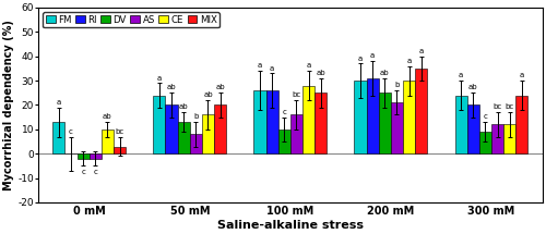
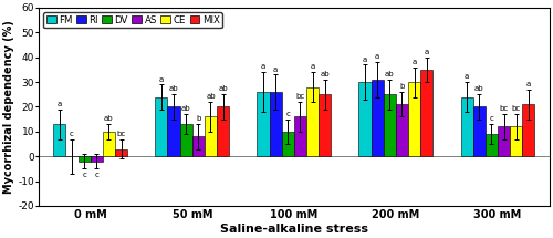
MIX/300 mM: 24 -> 21
